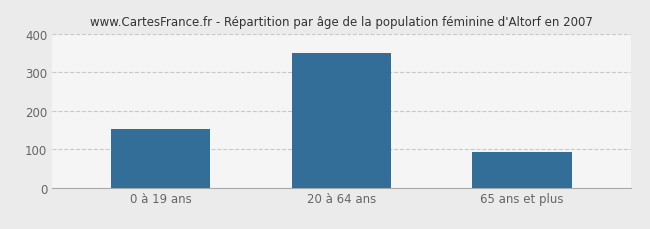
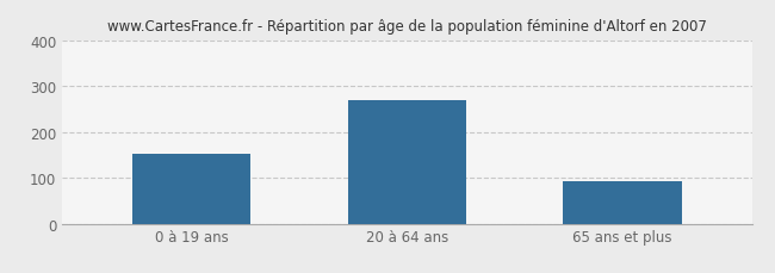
20 à 64 ans: 350 -> 270
